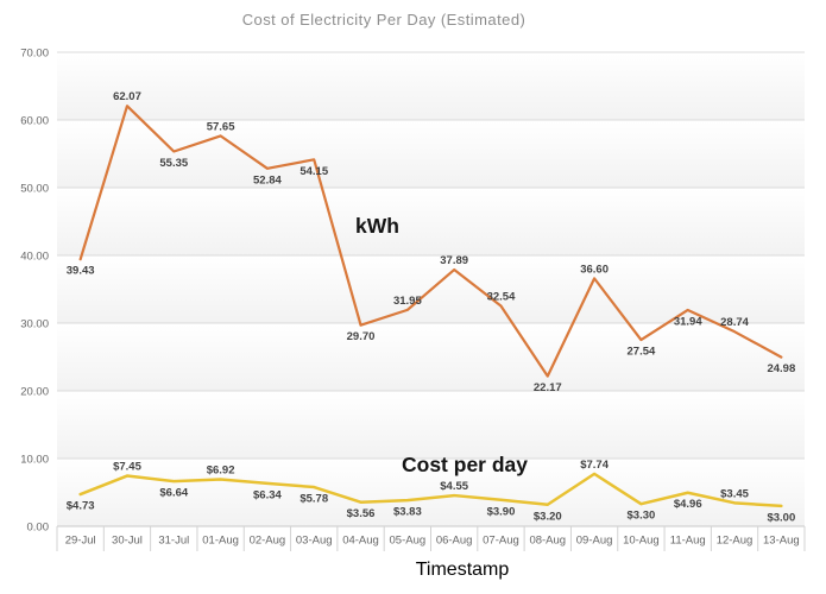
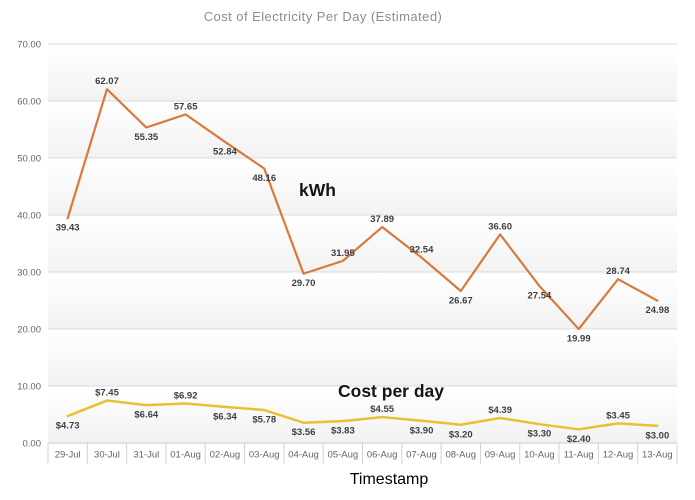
kWh/03-Aug: 54.15 -> 48.16
kWh/08-Aug: 22.17 -> 26.67
Cost per day/09-Aug: $7.74 -> $4.39
kWh/11-Aug: 31.94 -> 19.99
Cost per day/11-Aug: $4.96 -> $2.40
